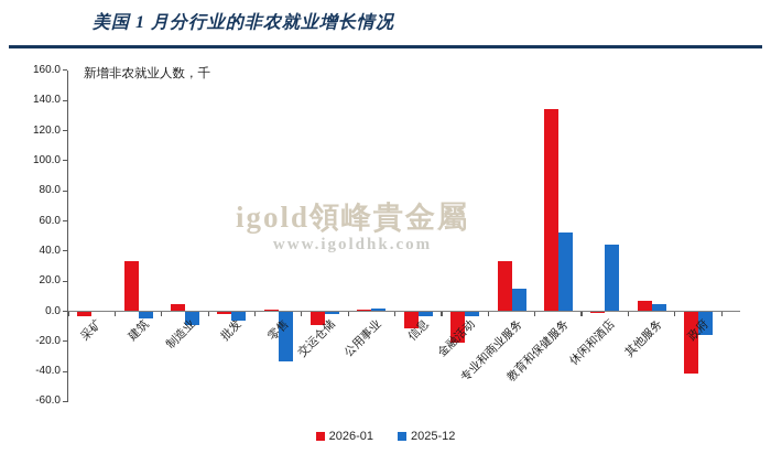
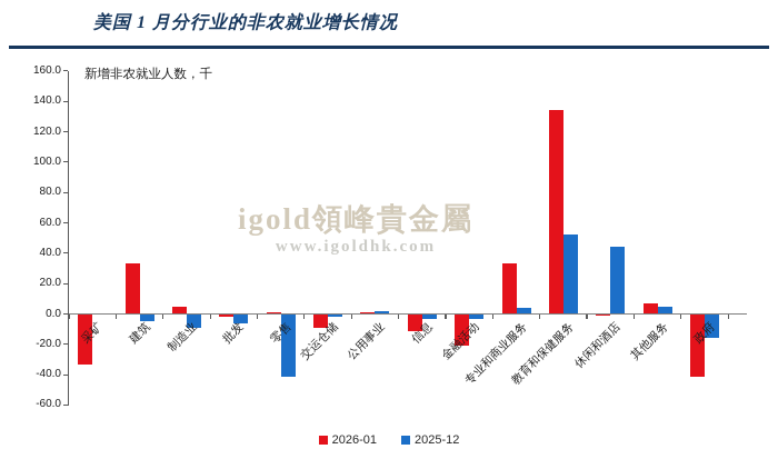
2026-01/采矿: -3 -> -33
2025-12/零售: -33 -> -41
2025-12/专业和商业服务: 15 -> 4
